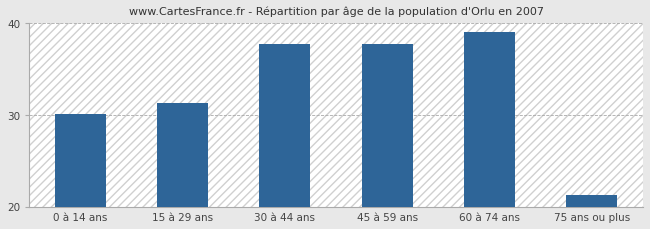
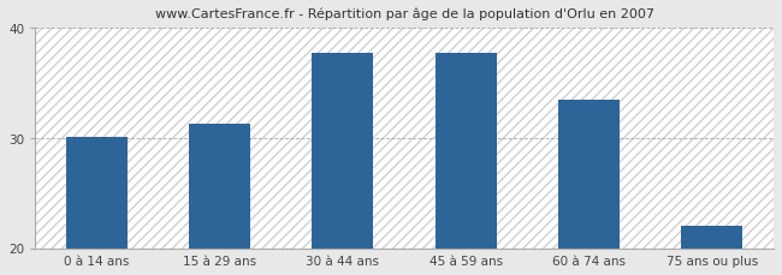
60 à 74 ans: 39.0 -> 33.4
75 ans ou plus: 21.3 -> 22.0
